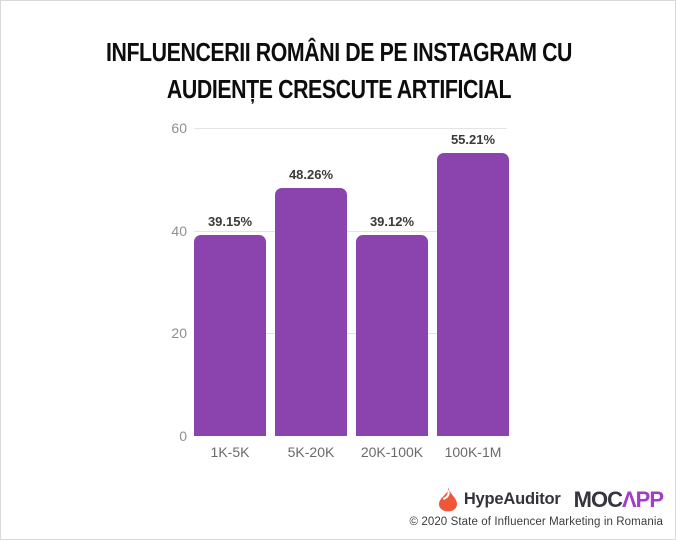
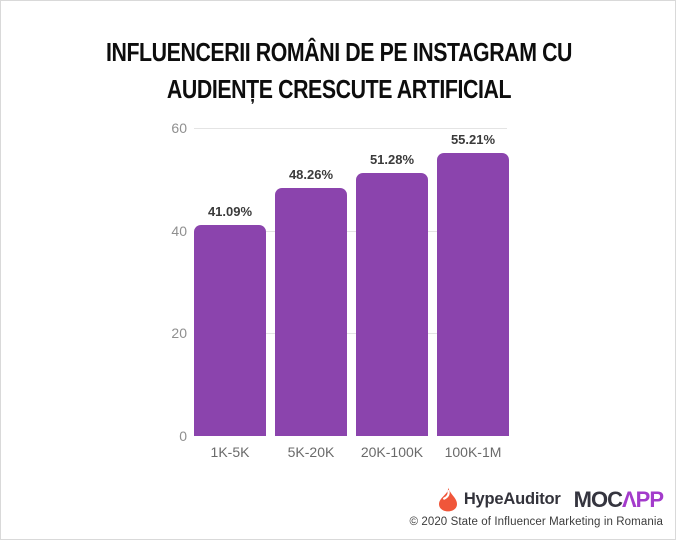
1K-5K: 39.15% -> 41.09%
20K-100K: 39.12% -> 51.28%
